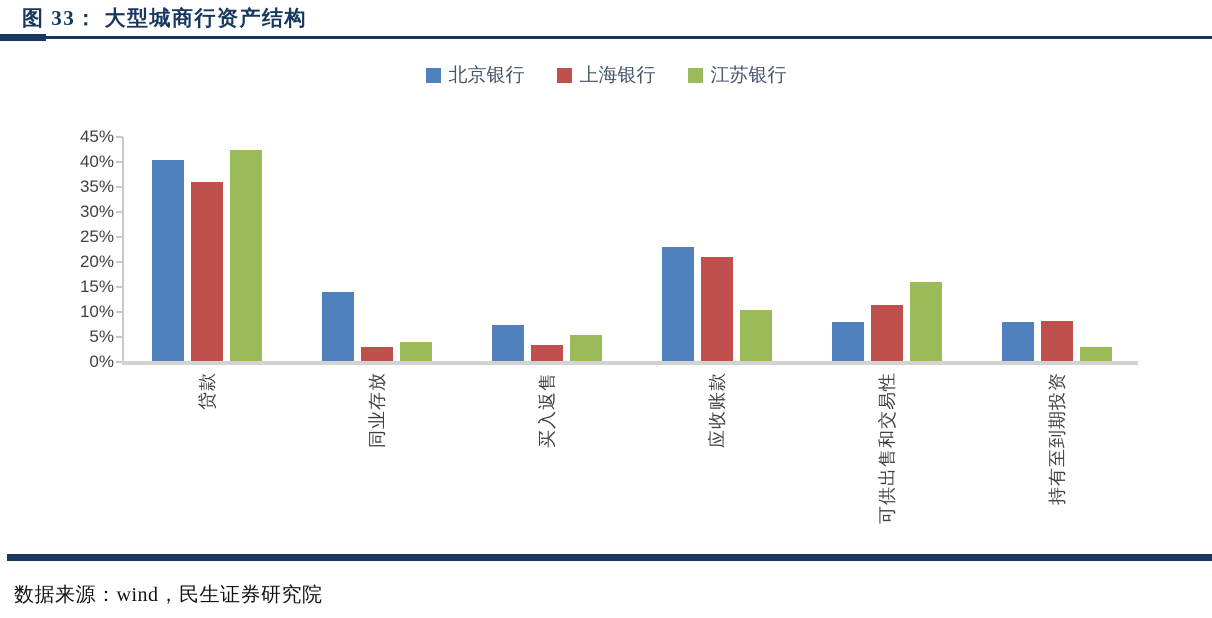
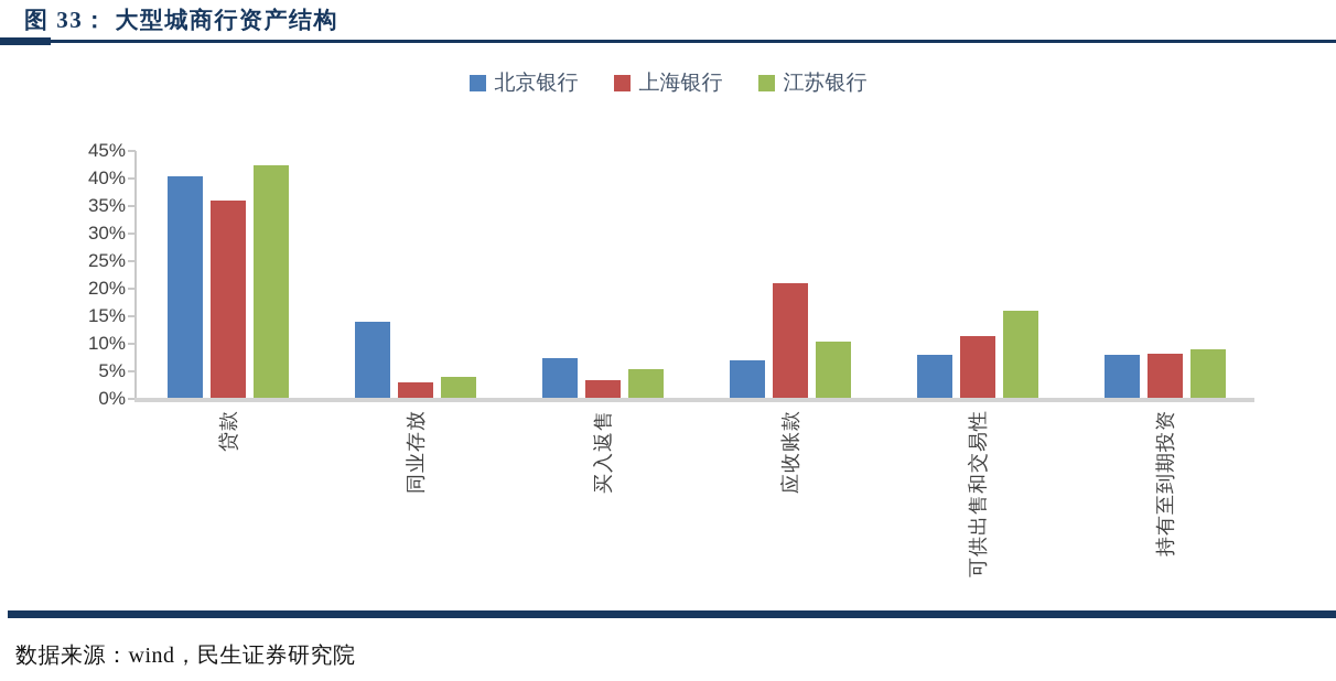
北京银行/应收账款: 23% -> 7%
江苏银行/持有至到期投资: 3% -> 9%
